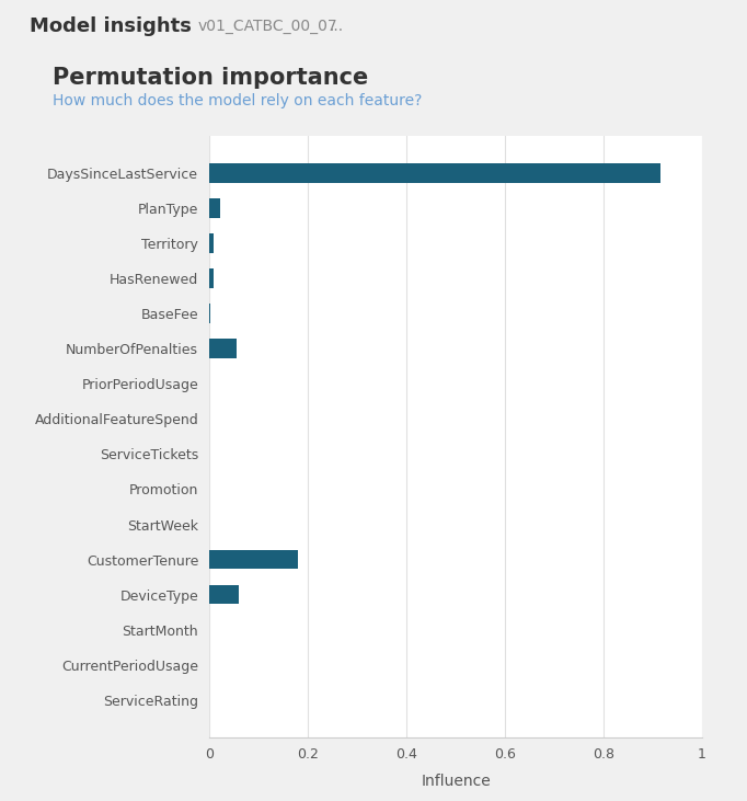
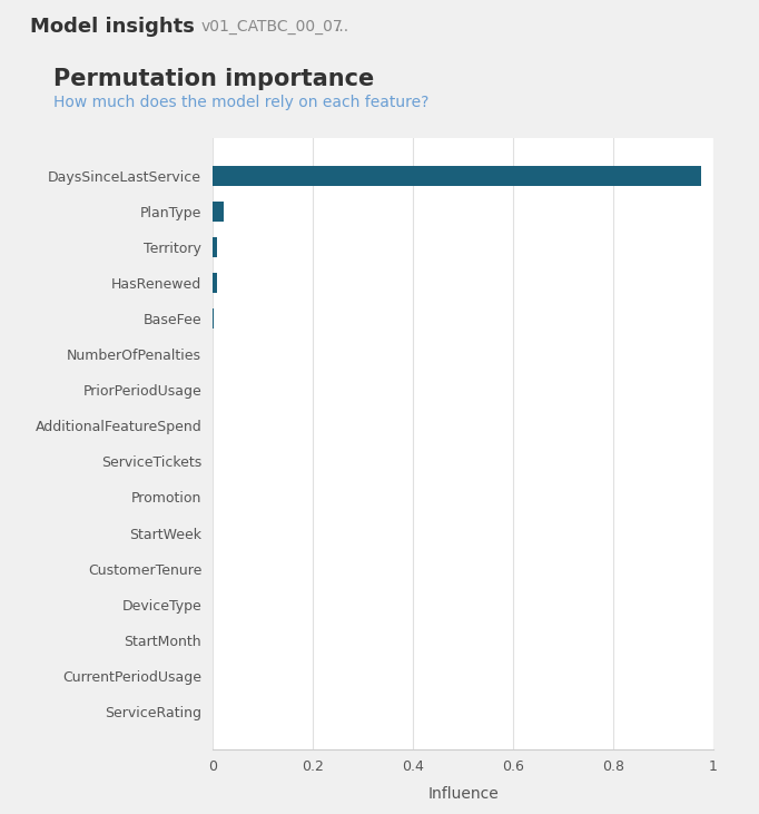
DaysSinceLastService: 0.915 -> 0.975
NumberOfPenalties: 0.055 -> 0.001
CustomerTenure: 0.180 -> 0.001
DeviceType: 0.060 -> 0.001
